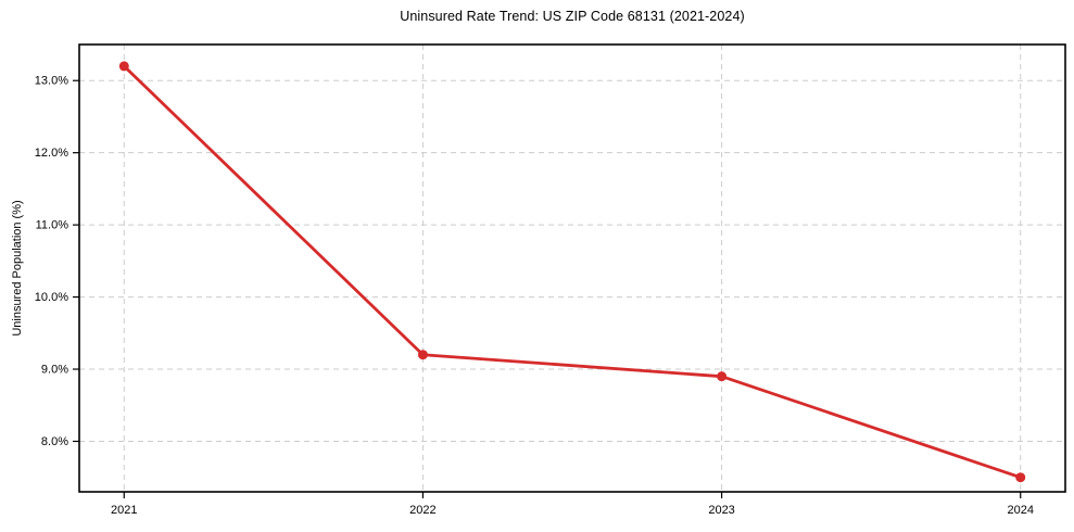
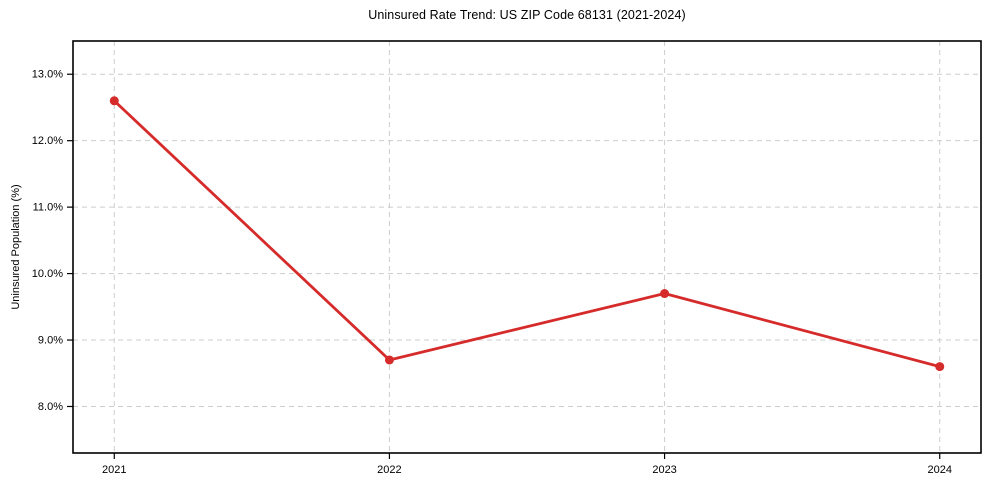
2021: 13.2% -> 12.6%
2022: 9.2% -> 8.7%
2023: 8.9% -> 9.7%
2024: 7.5% -> 8.6%
